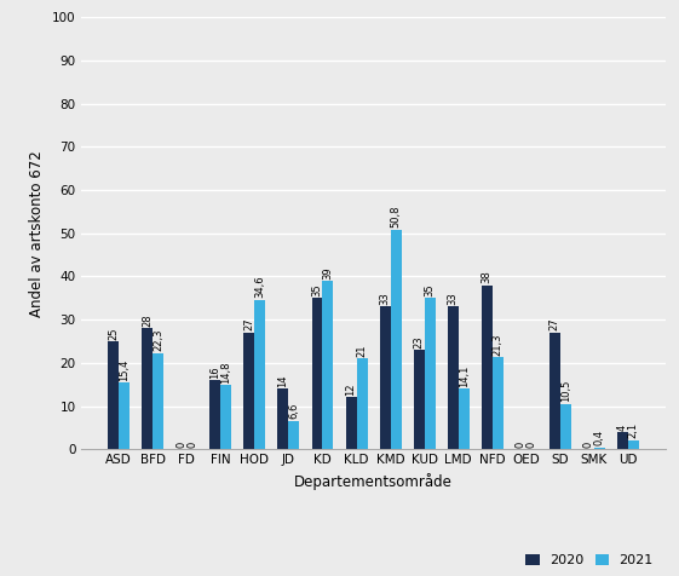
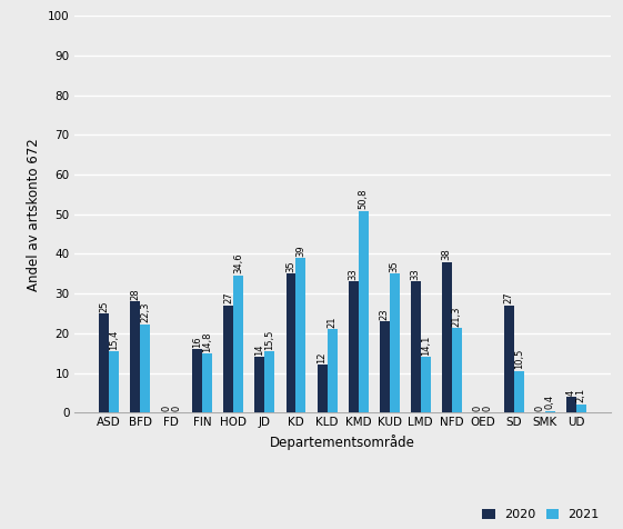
2021/JD: 6,6 -> 15,5
